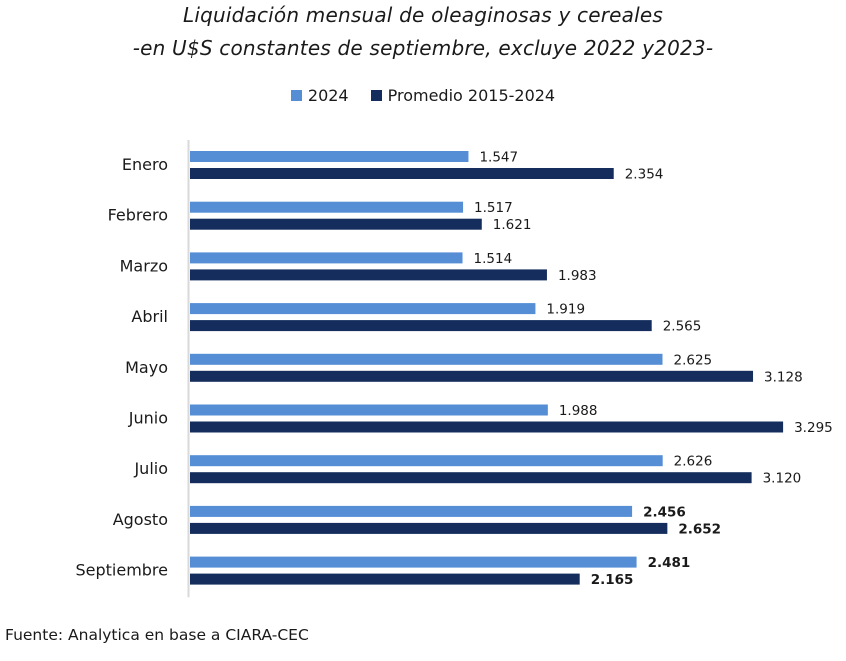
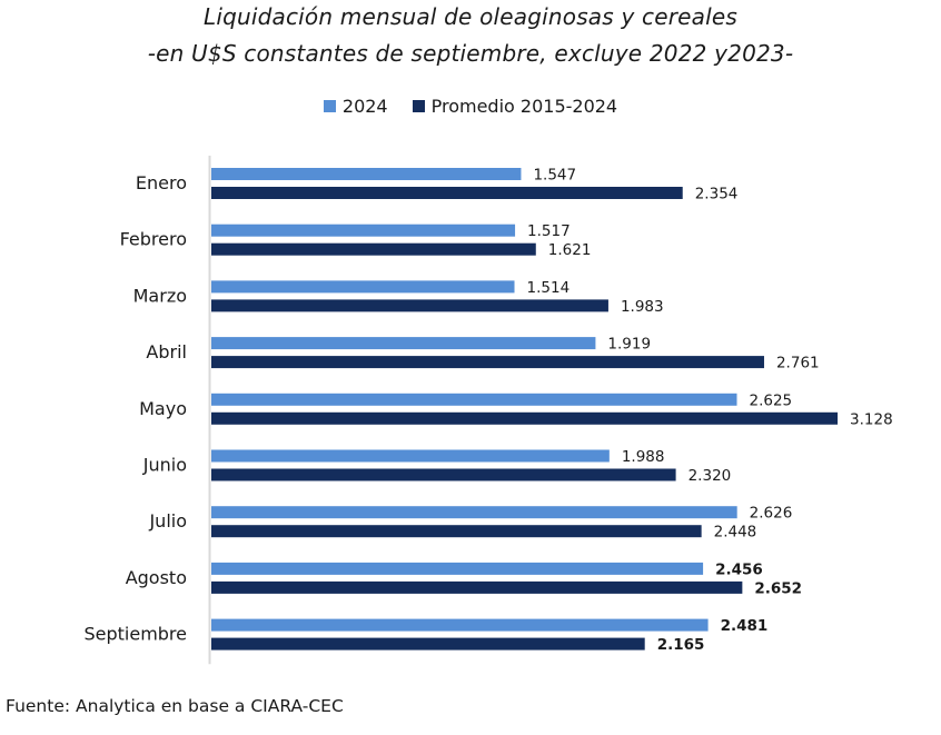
Promedio 2015-2024/Abril: 2.565 -> 2.761
Promedio 2015-2024/Junio: 3.295 -> 2.320
Promedio 2015-2024/Julio: 3.120 -> 2.448
